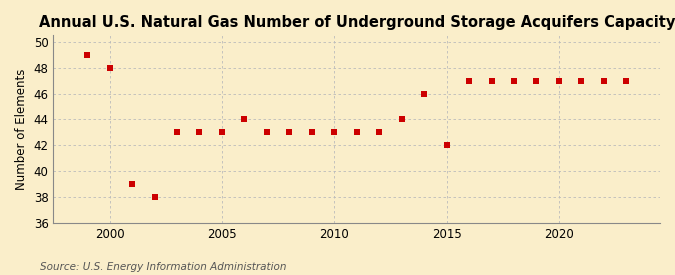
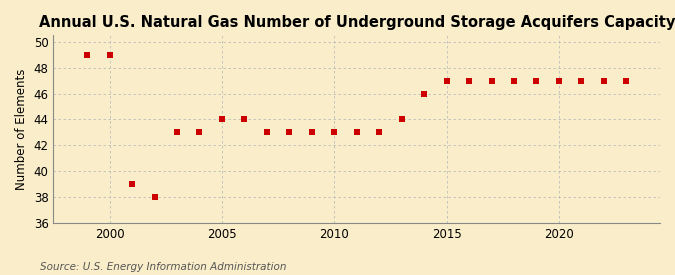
2000: 48 -> 49
2005: 43 -> 44
2015: 42 -> 47
